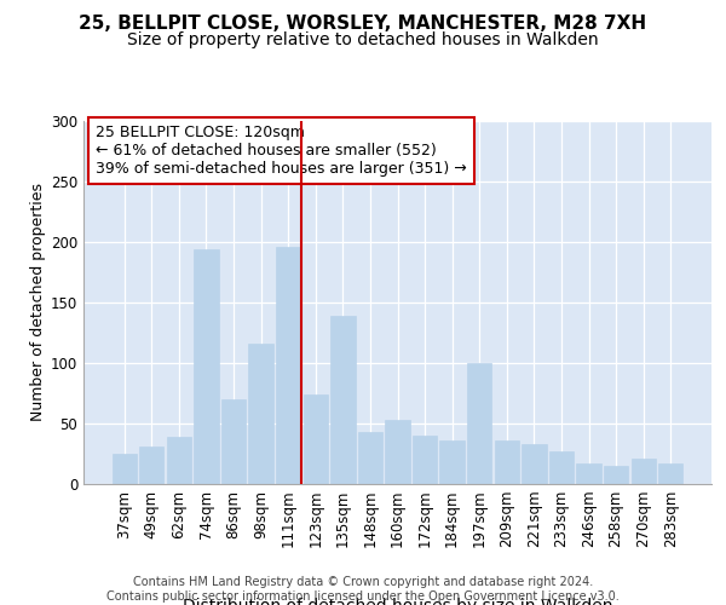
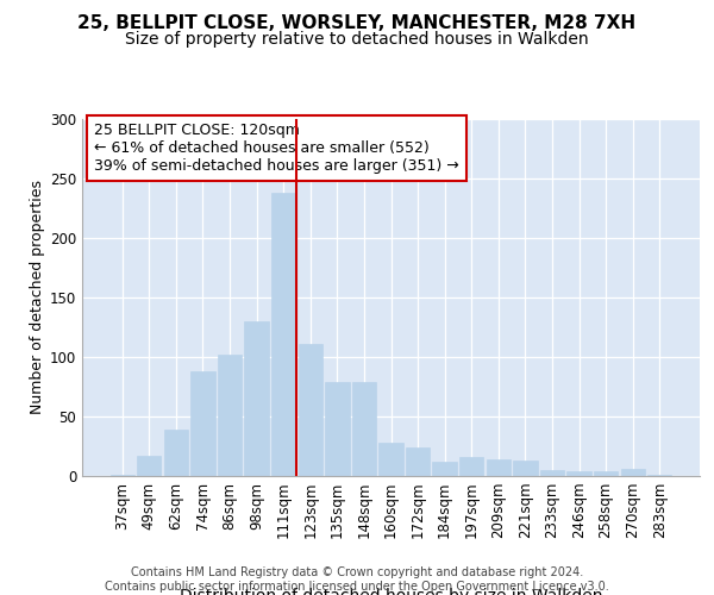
37sqm: 25 -> 1
49sqm: 31 -> 17
74sqm: 194 -> 88
86sqm: 70 -> 102
98sqm: 116 -> 130
111sqm: 196 -> 238
123sqm: 74 -> 111
135sqm: 139 -> 79
148sqm: 43 -> 79
160sqm: 53 -> 28
172sqm: 40 -> 24
184sqm: 36 -> 12
197sqm: 100 -> 16
209sqm: 36 -> 14
221sqm: 33 -> 13
233sqm: 27 -> 5
246sqm: 17 -> 4
258sqm: 15 -> 4
270sqm: 21 -> 6
283sqm: 17 -> 1
